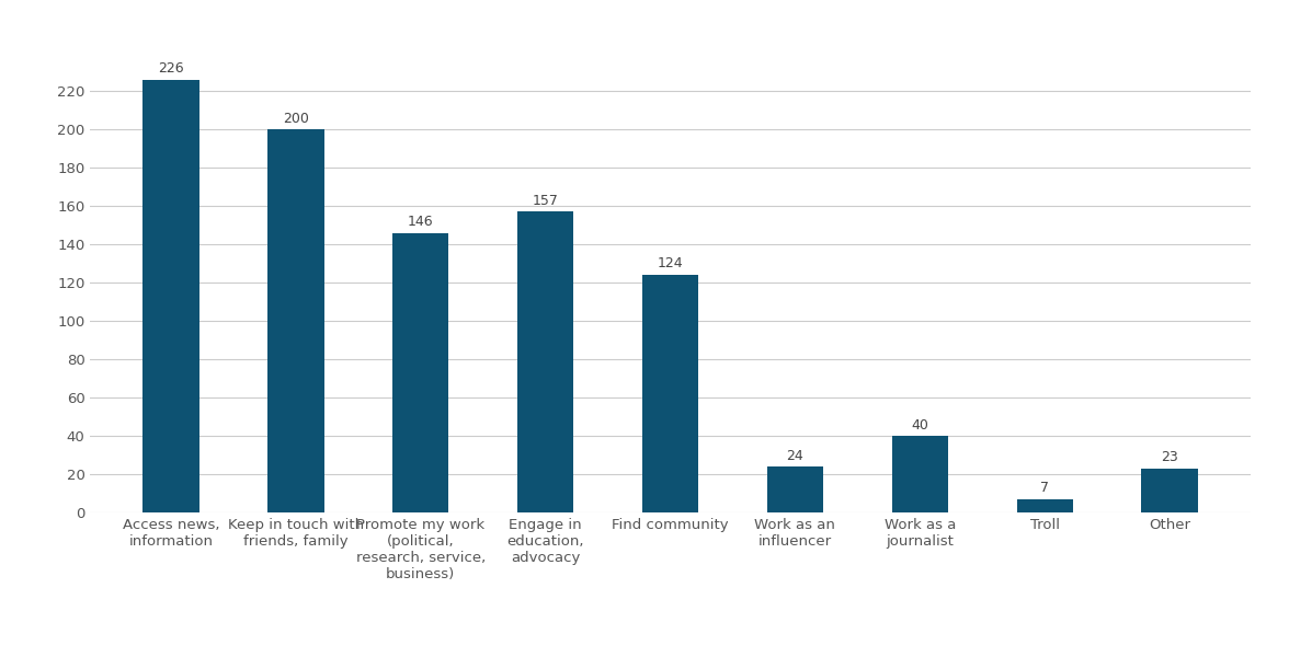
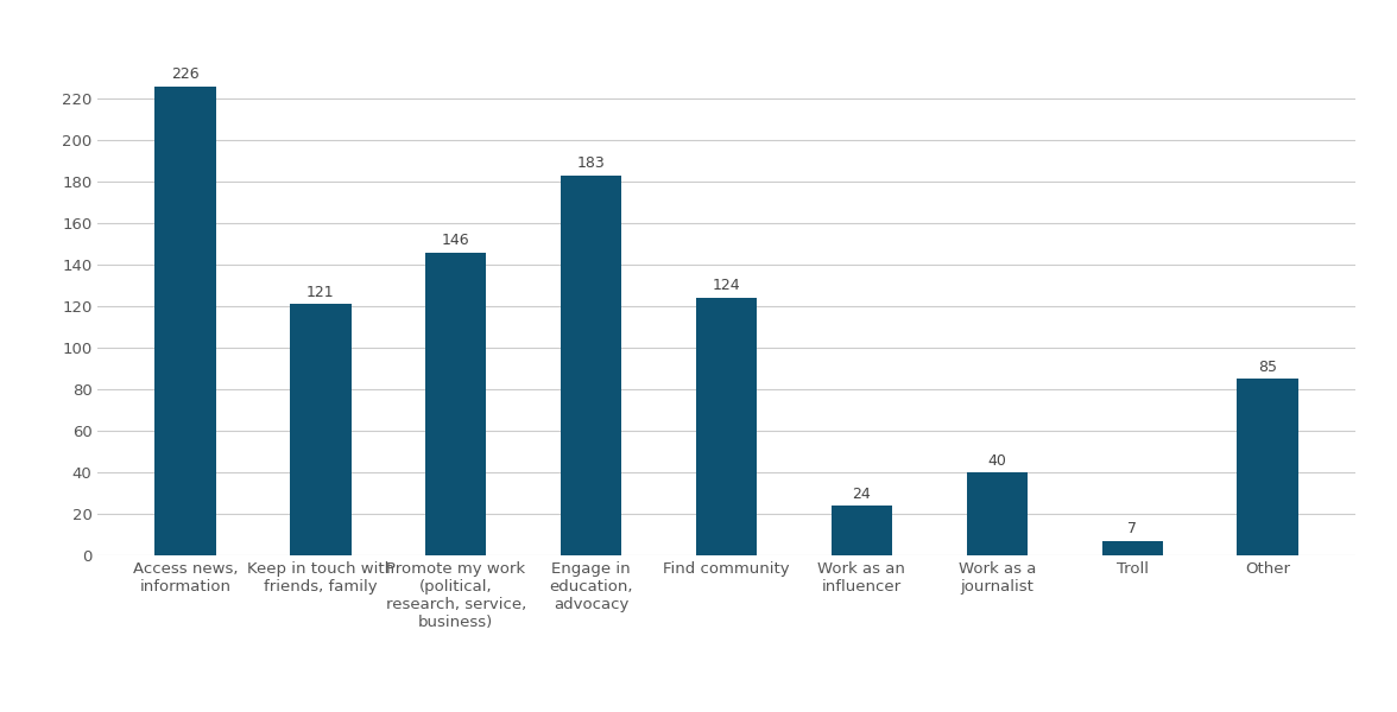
Keep in touch with friends, family: 200 -> 121
Engage in education, advocacy: 157 -> 183
Other: 23 -> 85
